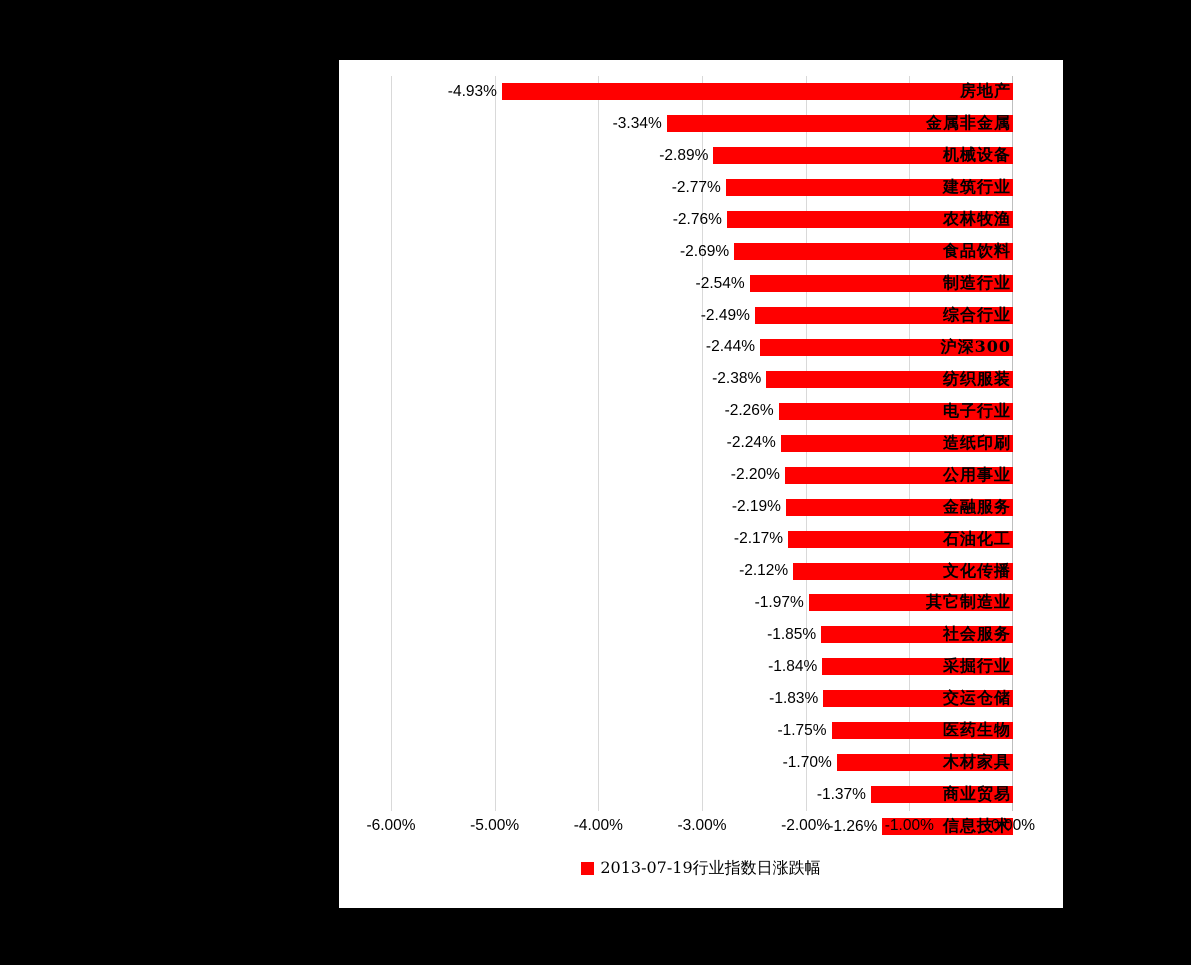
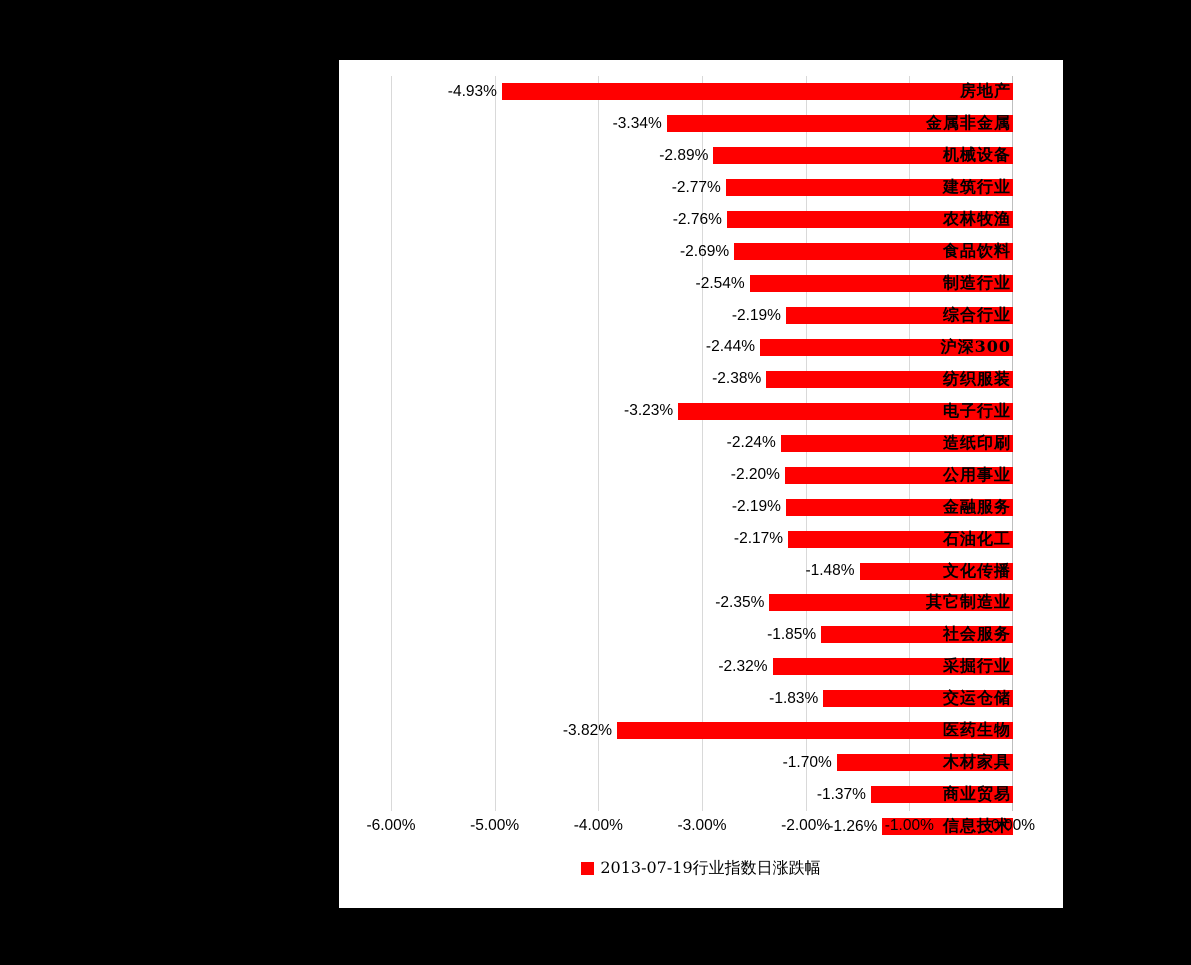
综合行业: -2.49% -> -2.19%
电子行业: -2.26% -> -3.23%
文化传播: -2.12% -> -1.48%
其它制造业: -1.97% -> -2.35%
采掘行业: -1.84% -> -2.32%
医药生物: -1.75% -> -3.82%
